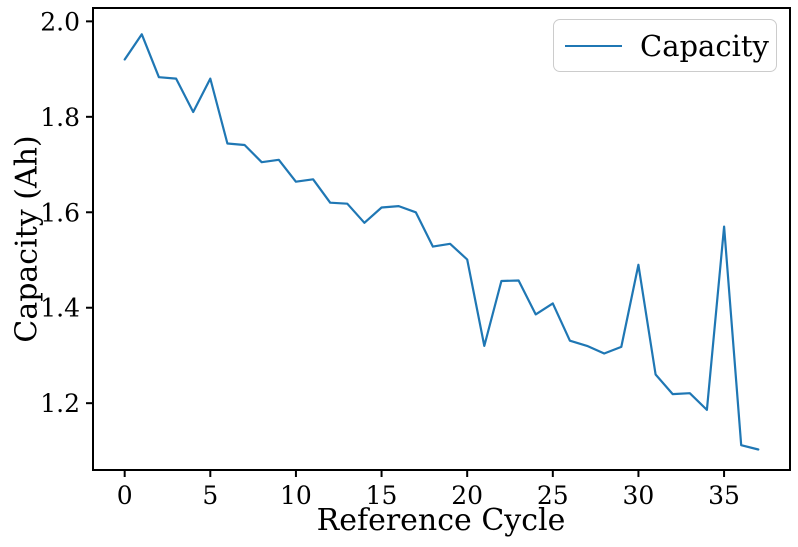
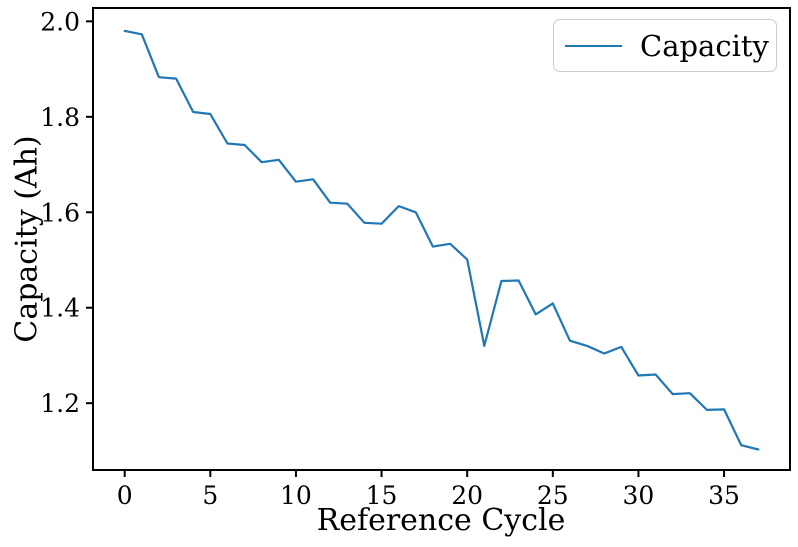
0: 1.92 -> 1.98
5: 1.88 -> 1.81
15: 1.61 -> 1.58
30: 1.49 -> 1.26
35: 1.57 -> 1.19
